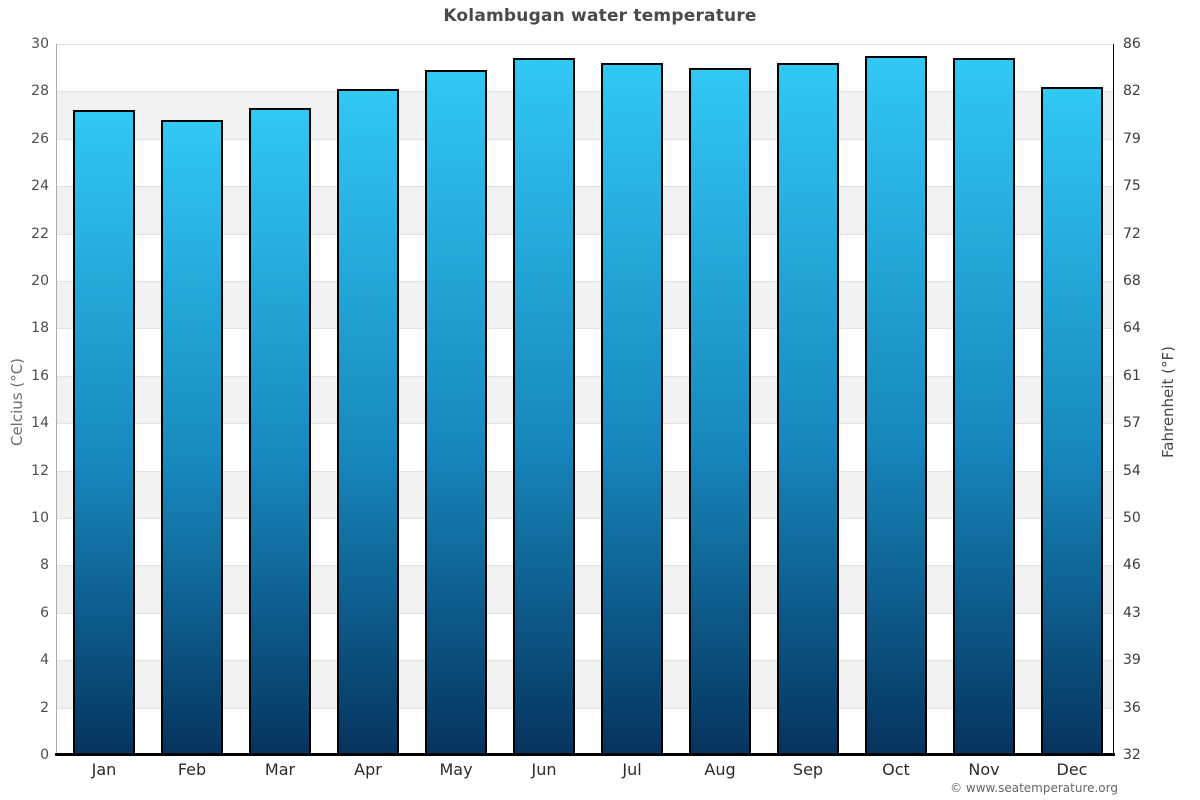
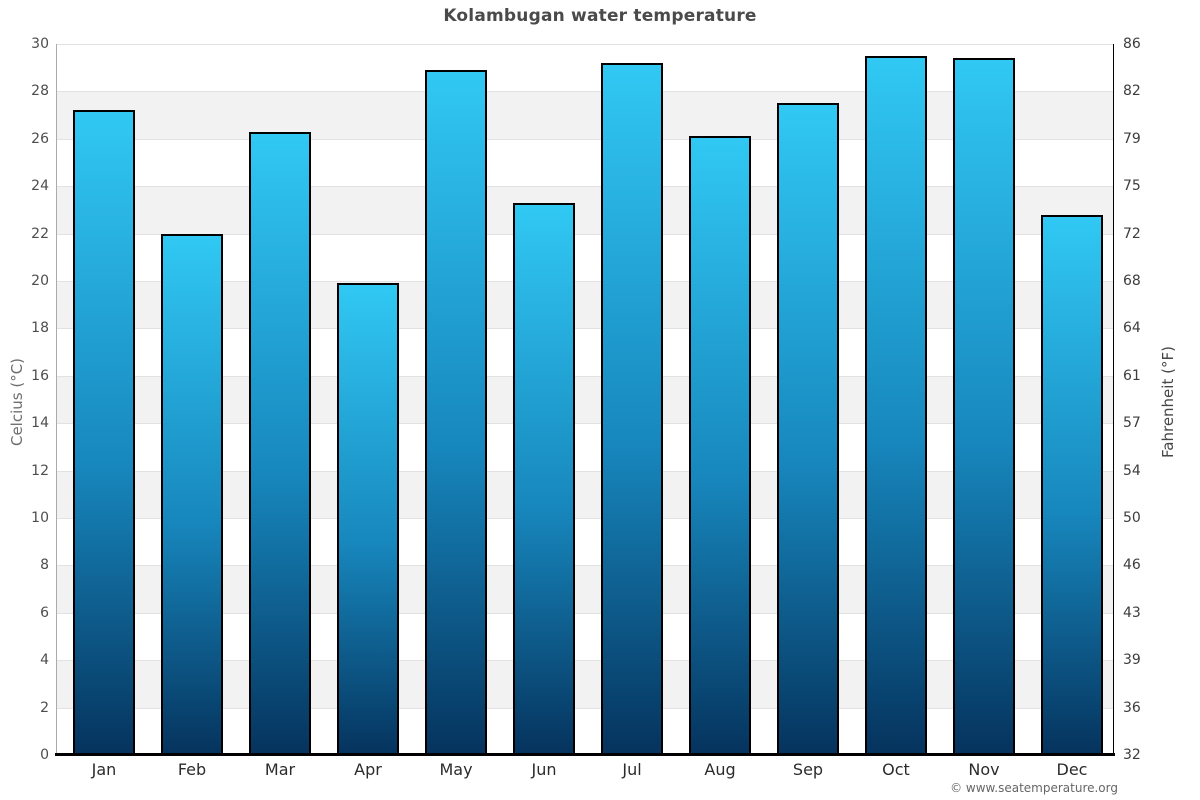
Feb: 26.8 -> 22.0
Mar: 27.3 -> 26.3
Apr: 28.1 -> 19.9
Jun: 29.4 -> 23.3
Aug: 29.0 -> 26.1
Sep: 29.2 -> 27.5
Dec: 28.2 -> 22.8
